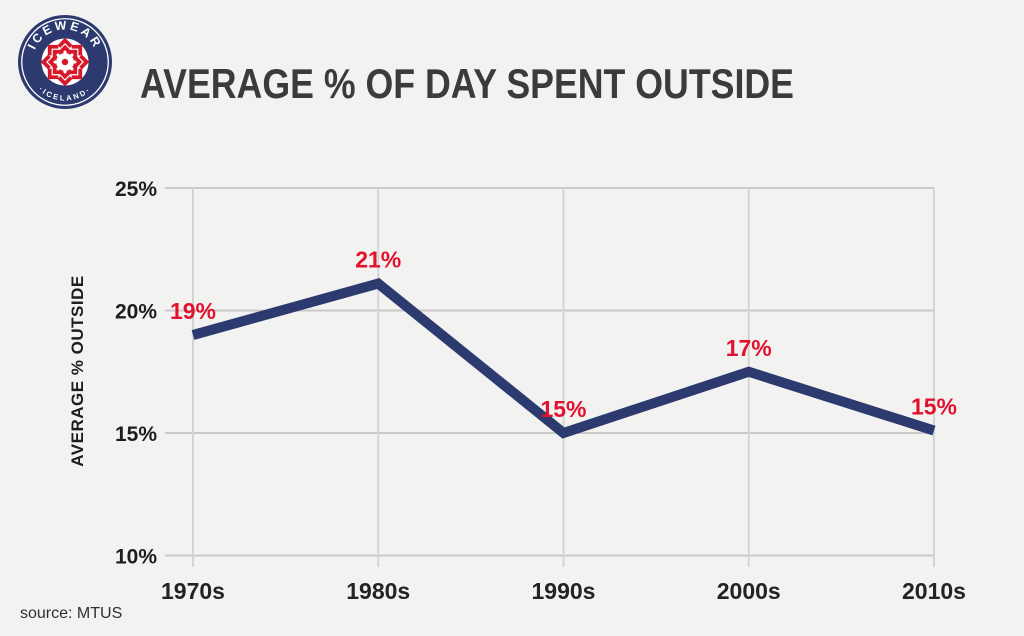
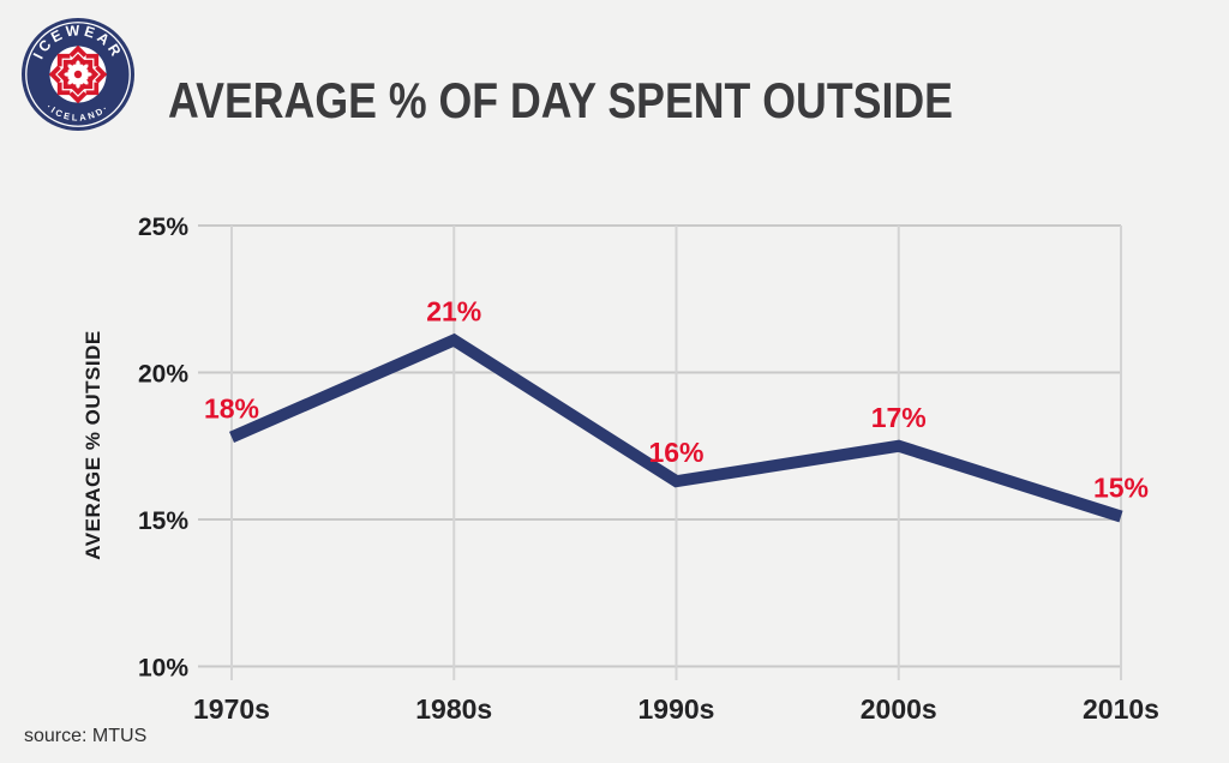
1970s: 19% -> 18%
1990s: 15% -> 16%
